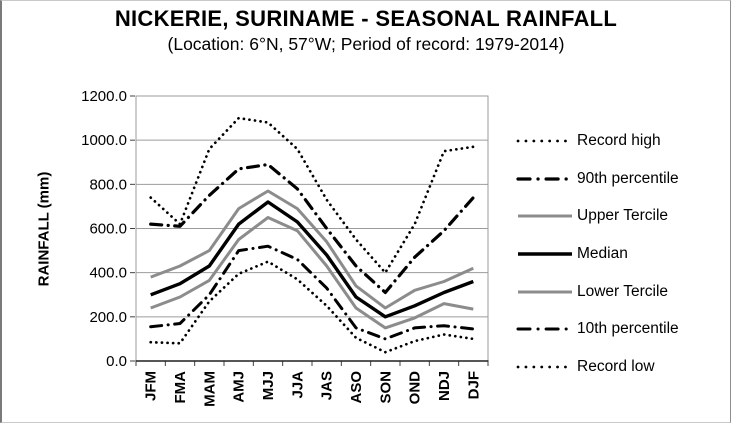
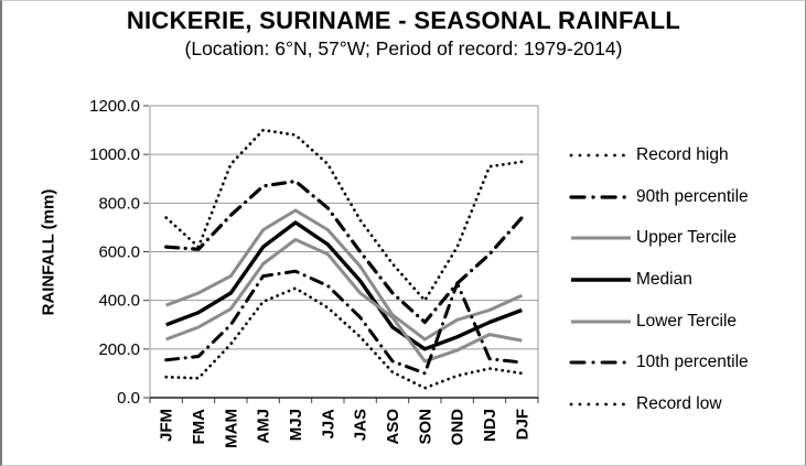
Record low/MAM: 270 -> 220
Lower Tercile/ASO: 240 -> 330
10th percentile/OND: 150 -> 470
